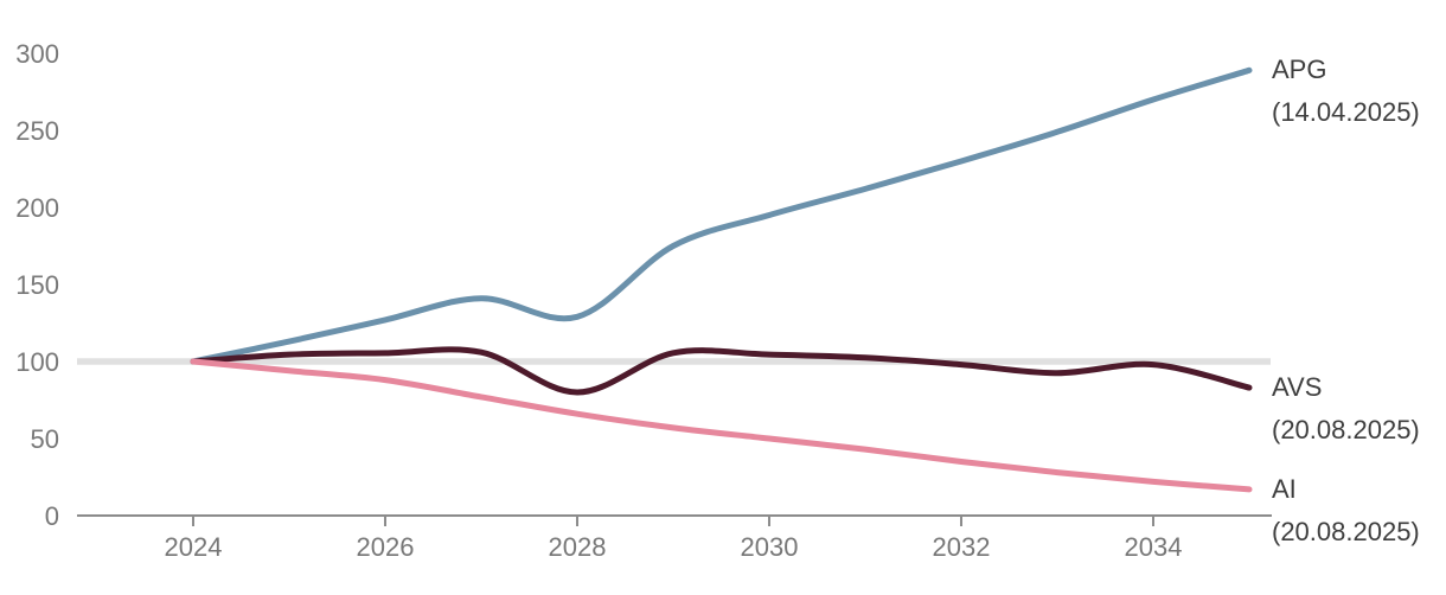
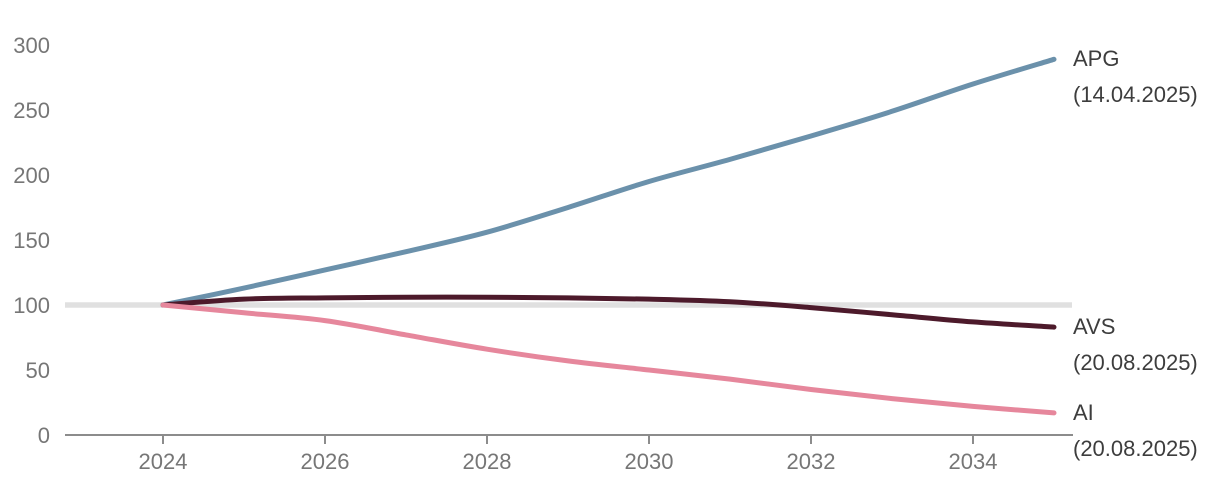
APG/2028: 129 -> 156
AVS/2028: 80 -> 106
AVS/2034: 98 -> 87
